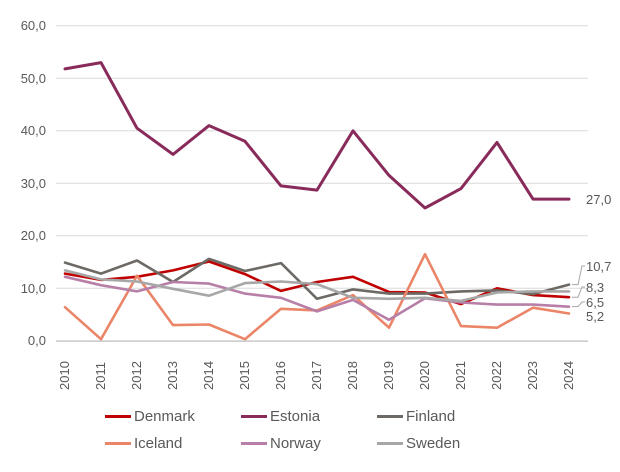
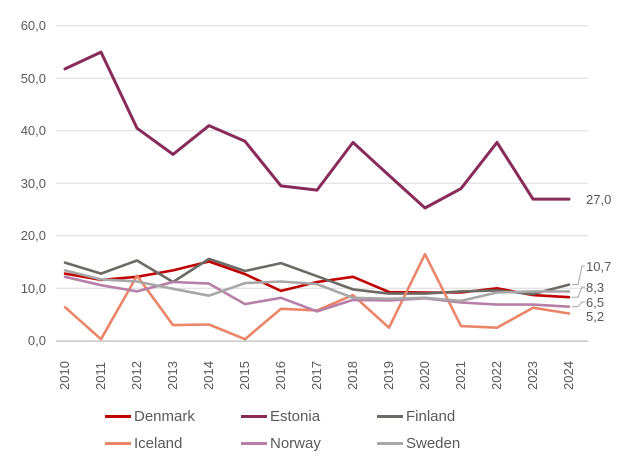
Estonia/2011: 53 -> 55
Norway/2015: 9 -> 7
Finland/2017: 8 -> 12
Estonia/2018: 40 -> 38
Norway/2019: 4 -> 8
Denmark/2021: 7 -> 9
